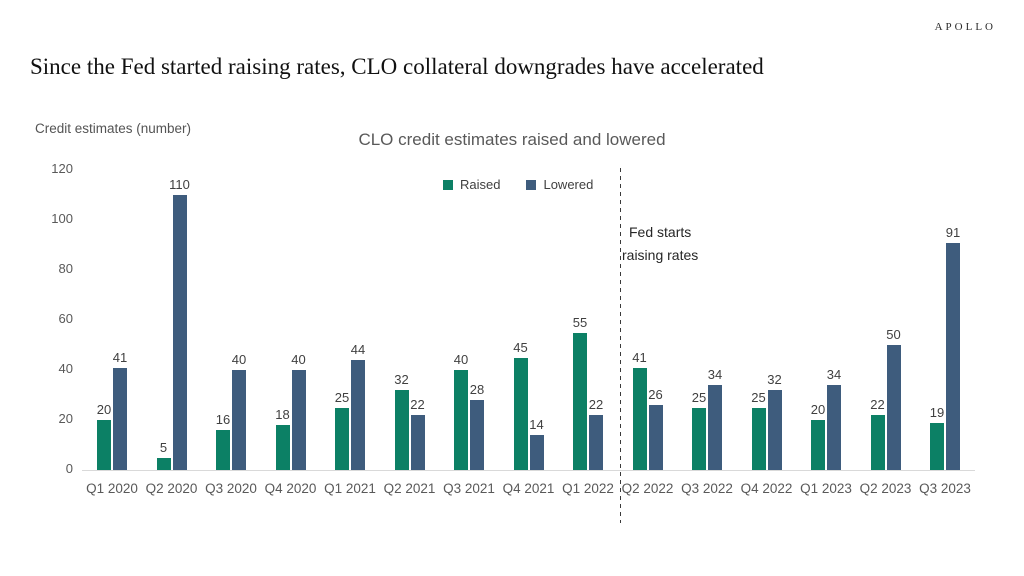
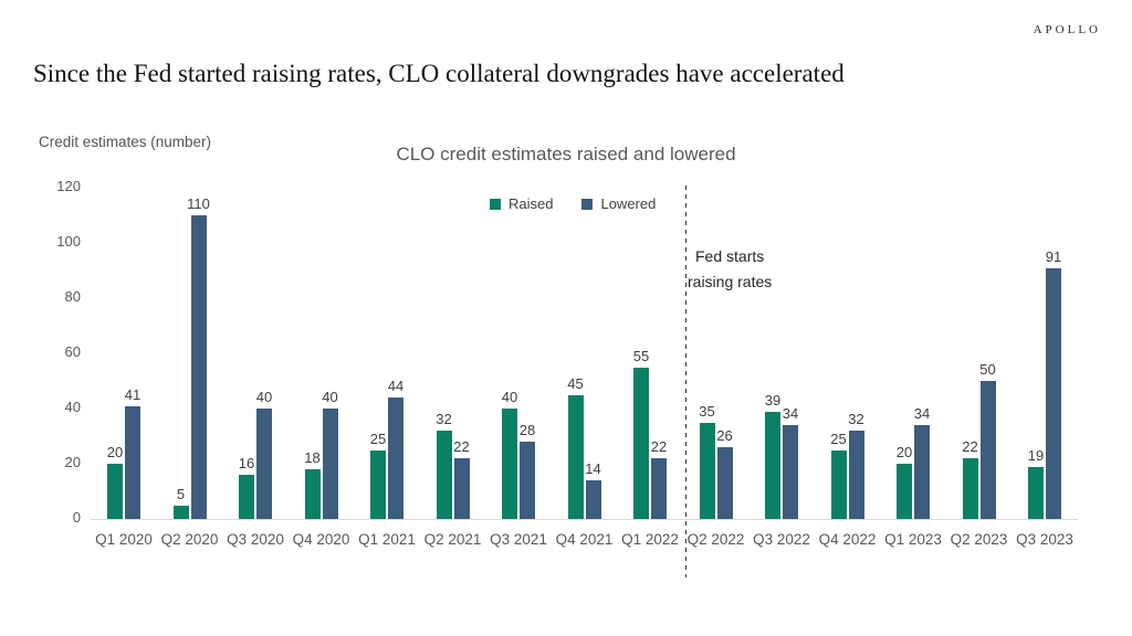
Raised/Q2 2022: 41 -> 35
Raised/Q3 2022: 25 -> 39
